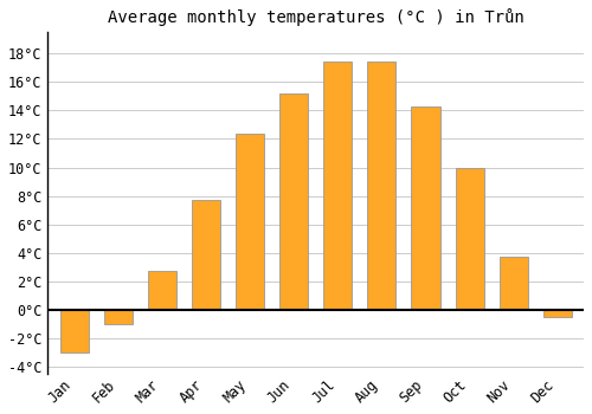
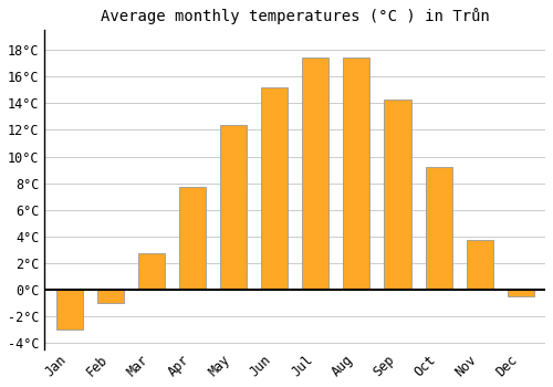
Oct: 10.0°C -> 9.2°C
